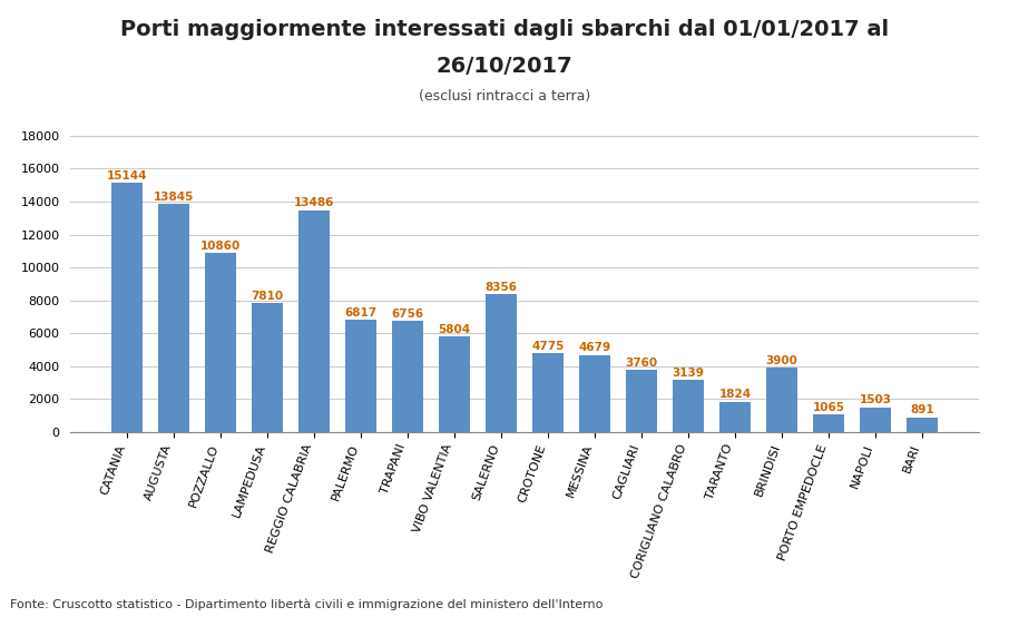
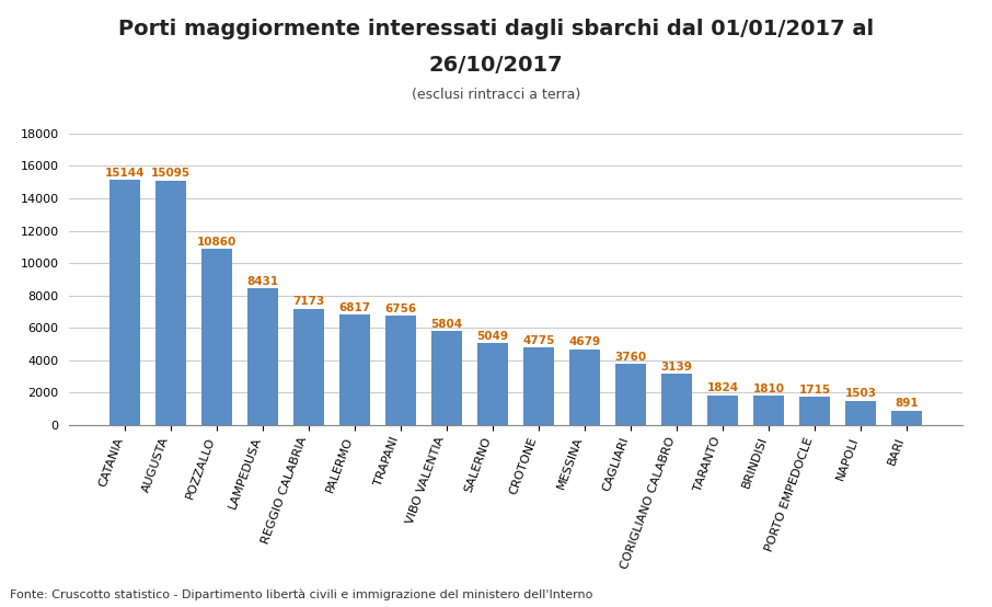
AUGUSTA: 13845 -> 15095
LAMPEDUSA: 7810 -> 8431
REGGIO CALABRIA: 13486 -> 7173
SALERNO: 8356 -> 5049
BRINDISI: 3900 -> 1810
PORTO EMPEDOCLE: 1065 -> 1715
